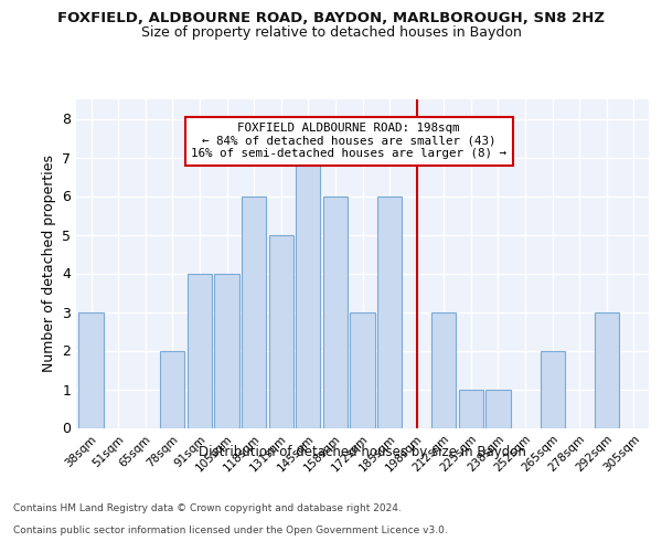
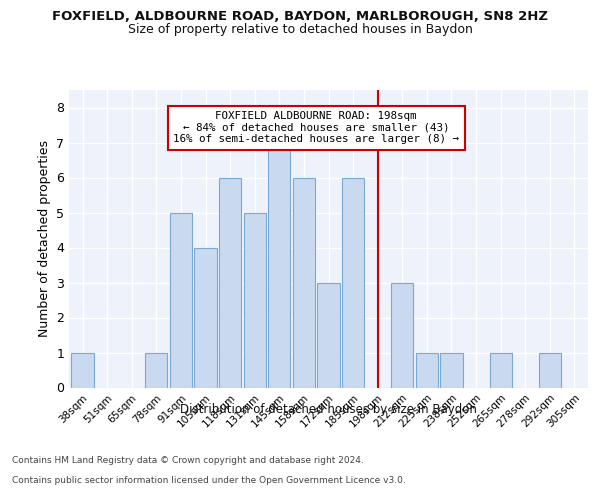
38sqm: 3 -> 1
78sqm: 2 -> 1
91sqm: 4 -> 5
265sqm: 2 -> 1
292sqm: 3 -> 1
